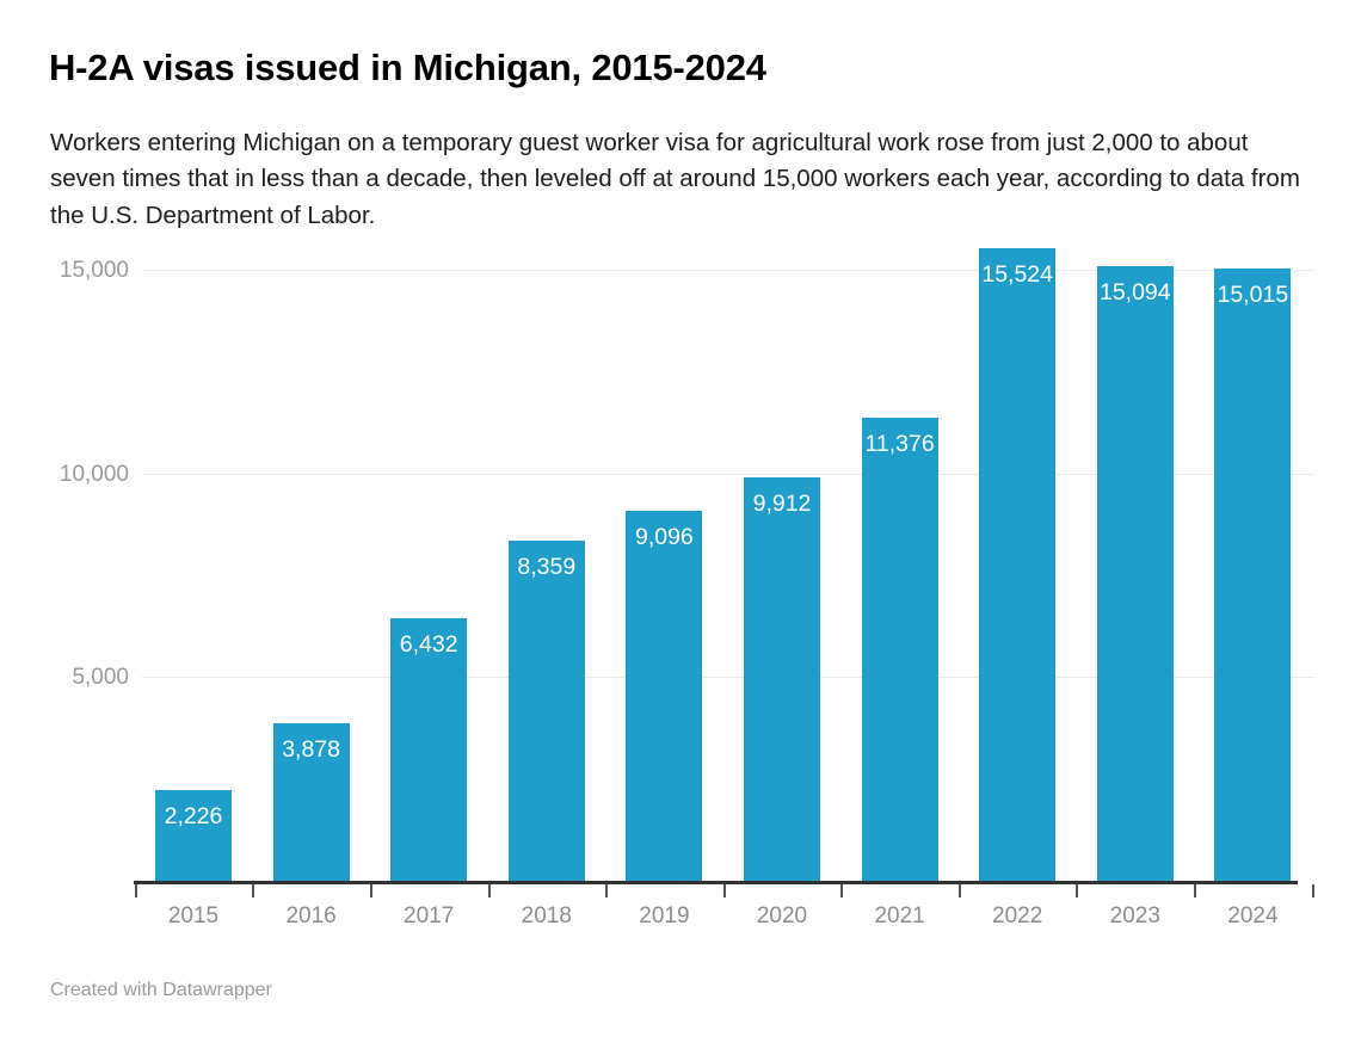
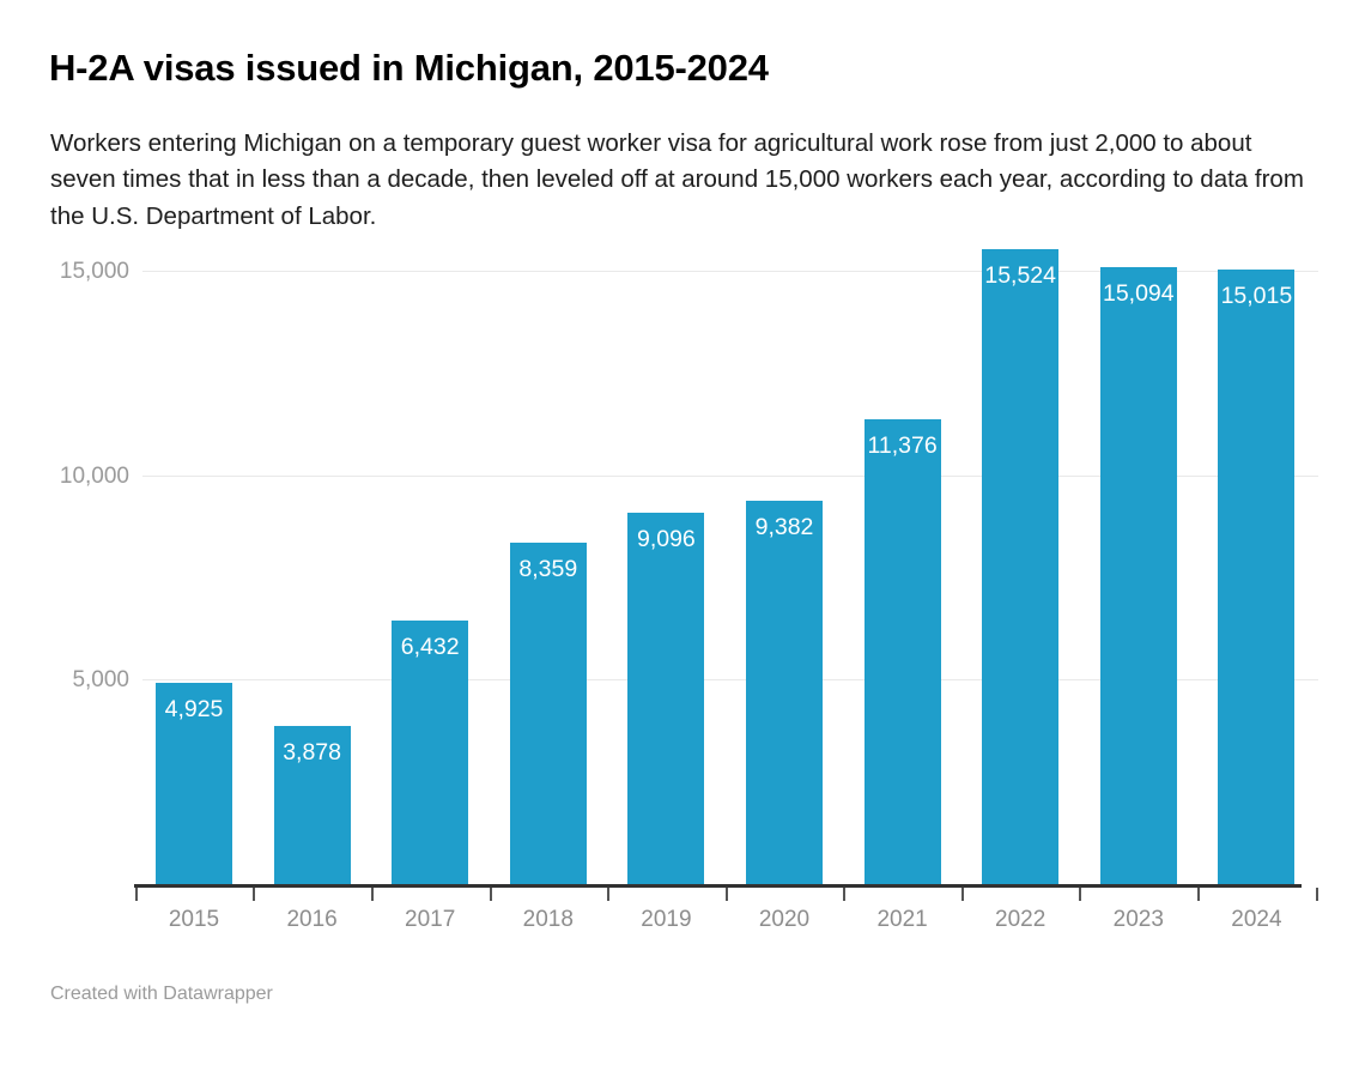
2015: 2,226 -> 4,925
2020: 9,912 -> 9,382
